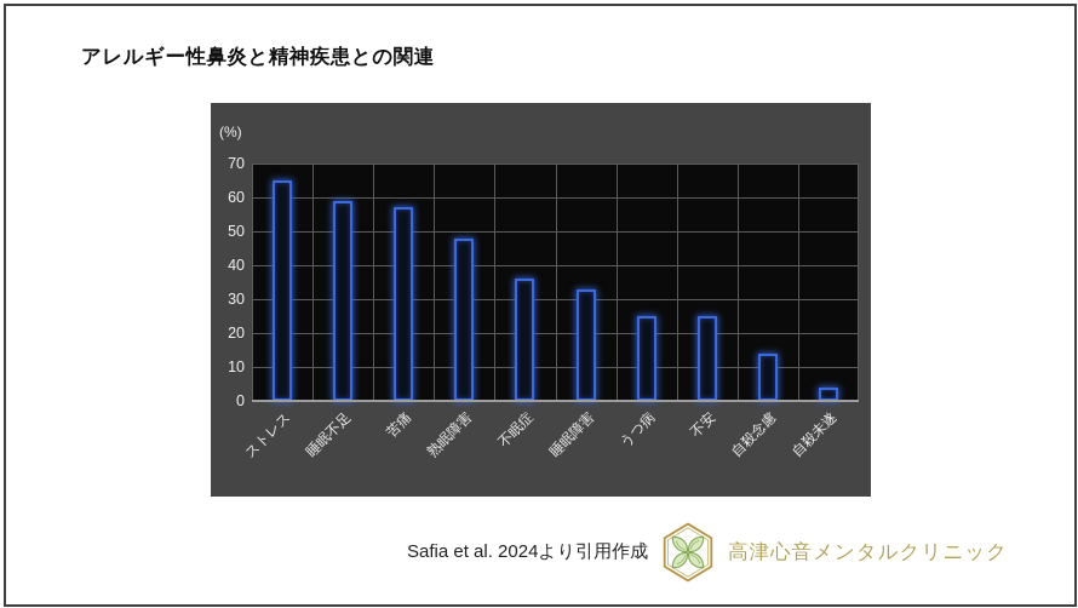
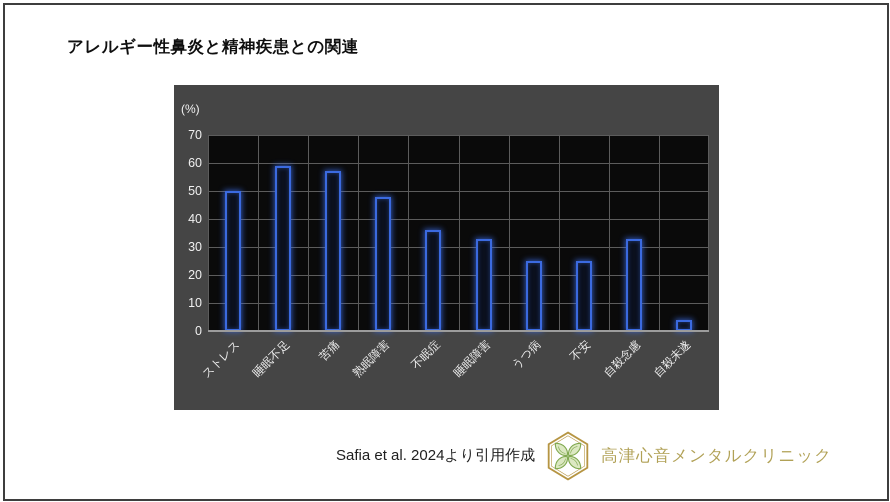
ストレス: 65 -> 50
自殺念慮: 14 -> 33
